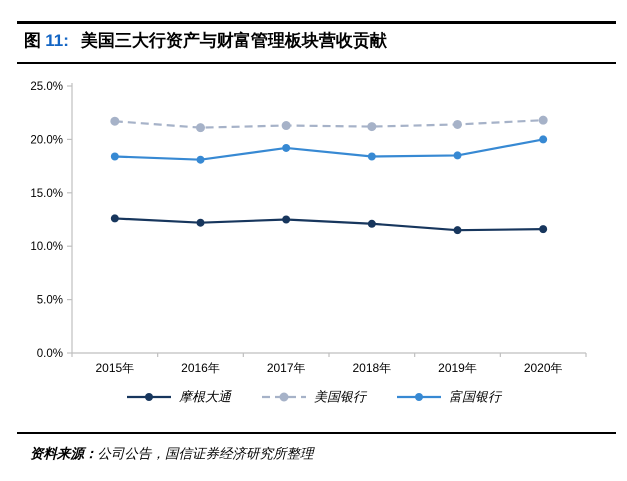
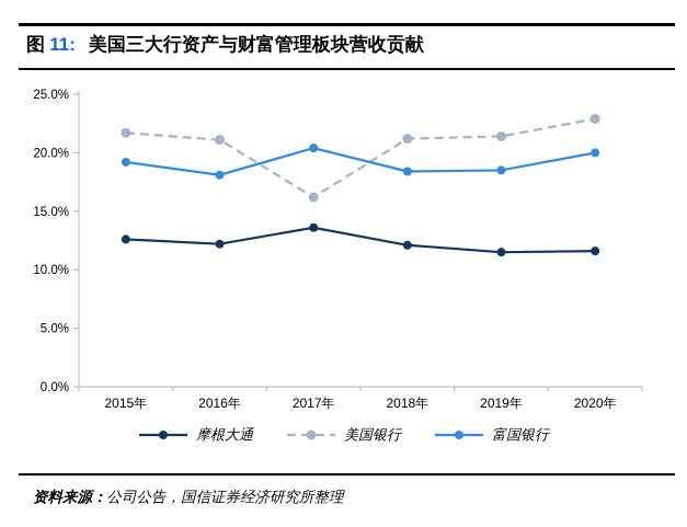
富国银行/2015年: 18.4% -> 19.2%
摩根大通/2017年: 12.5% -> 13.6%
美国银行/2017年: 21.3% -> 16.2%
富国银行/2017年: 19.2% -> 20.4%
美国银行/2020年: 21.8% -> 22.9%
